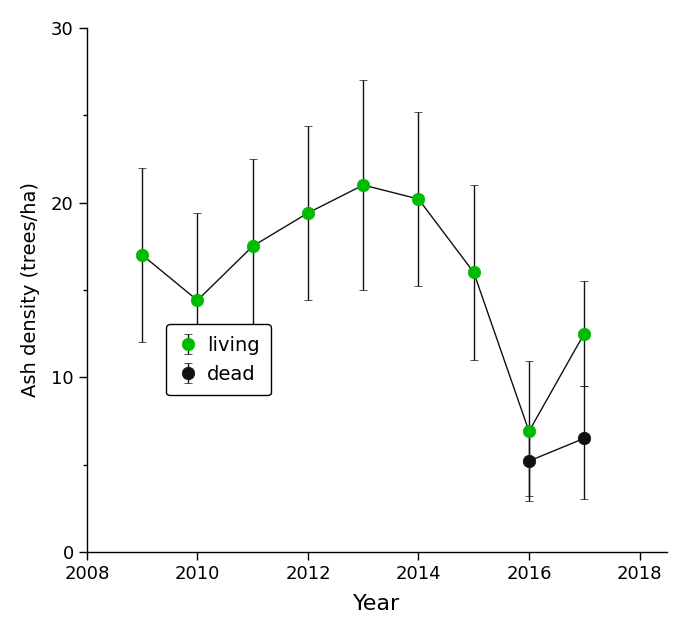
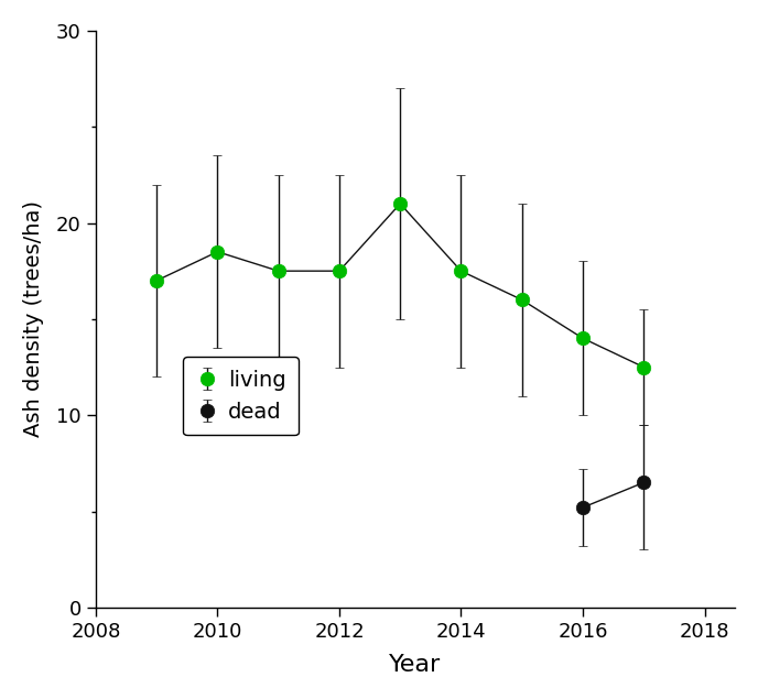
2010: 14.4 -> 18.5
2012: 19.4 -> 17.5
2014: 20.2 -> 17.5
2016: 6.9 -> 14.0
